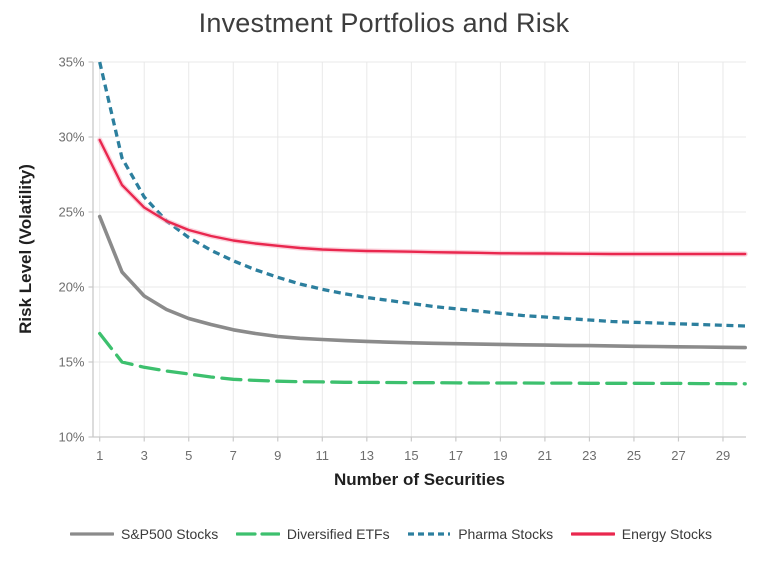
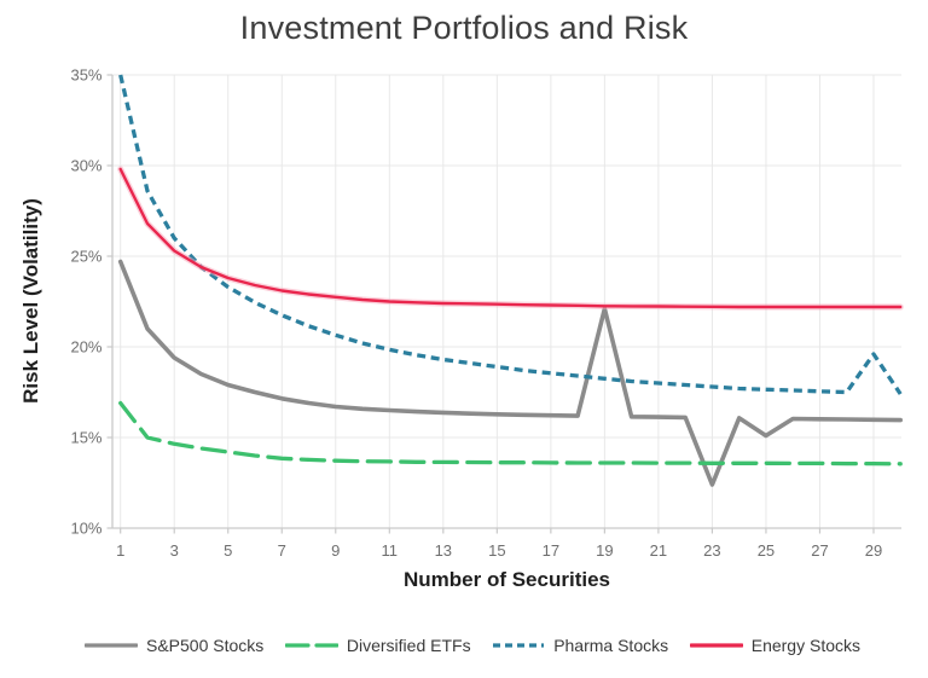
S&P500 Stocks/19: 16.2% -> 22.1%
S&P500 Stocks/23: 16.1% -> 12.4%
S&P500 Stocks/25: 16.1% -> 15.1%
Pharma Stocks/29: 17.4% -> 19.6%
